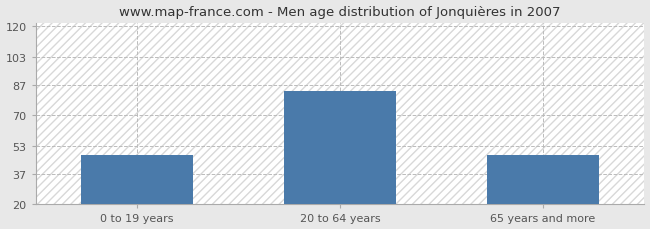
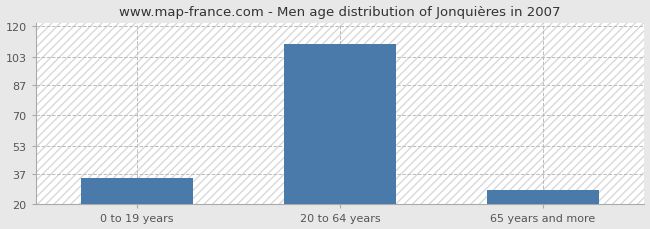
0 to 19 years: 48 -> 35
20 to 64 years: 84 -> 110
65 years and more: 48 -> 28
